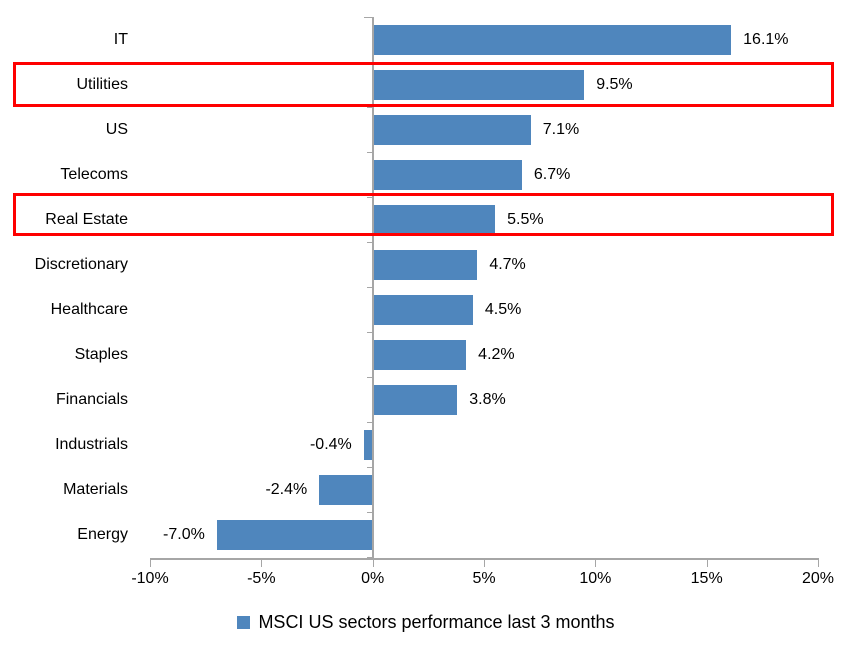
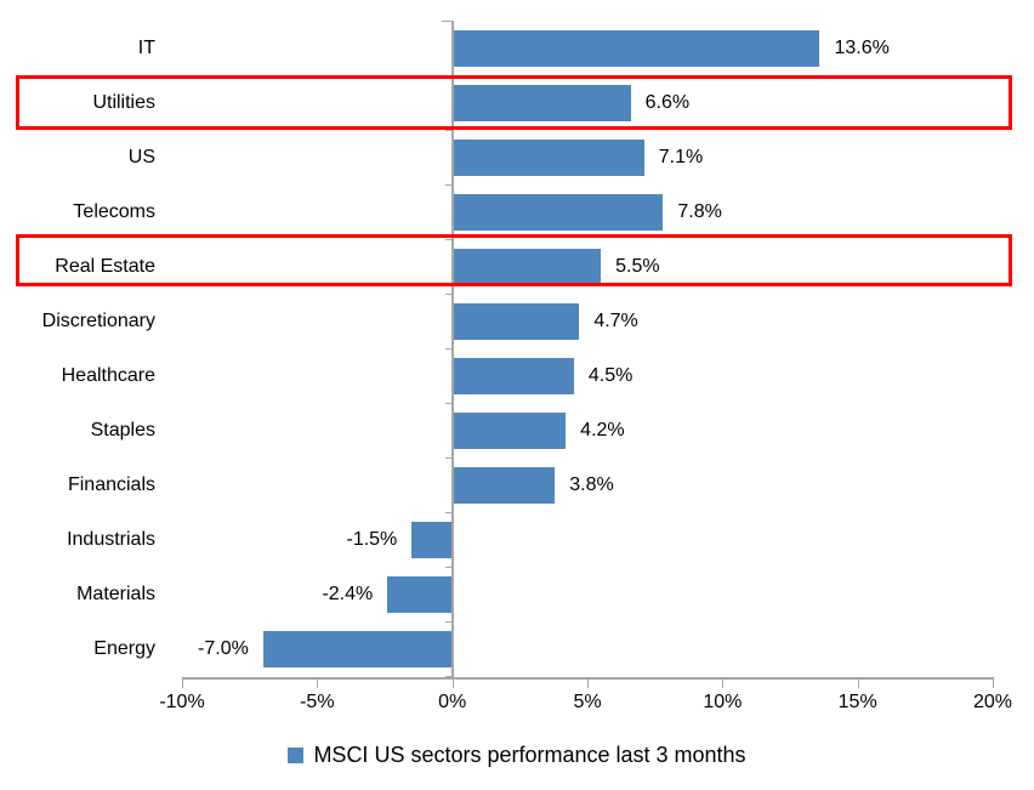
IT: 16.1% -> 13.6%
Utilities: 9.5% -> 6.6%
Telecoms: 6.7% -> 7.8%
Industrials: -0.4% -> -1.5%
